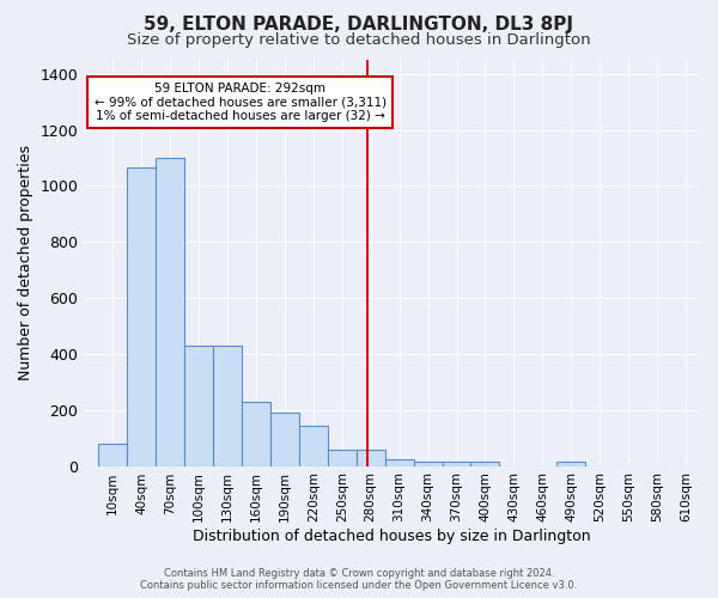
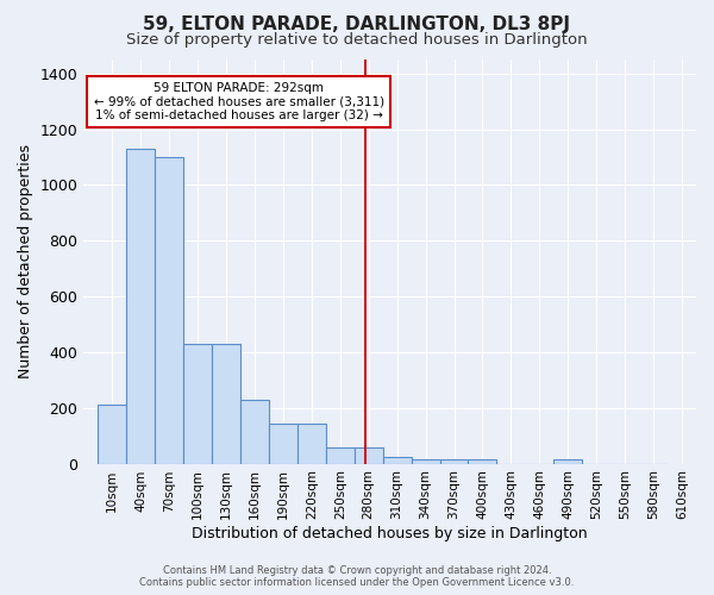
10sqm: 80 -> 210
40sqm: 1065 -> 1130
190sqm: 190 -> 145
